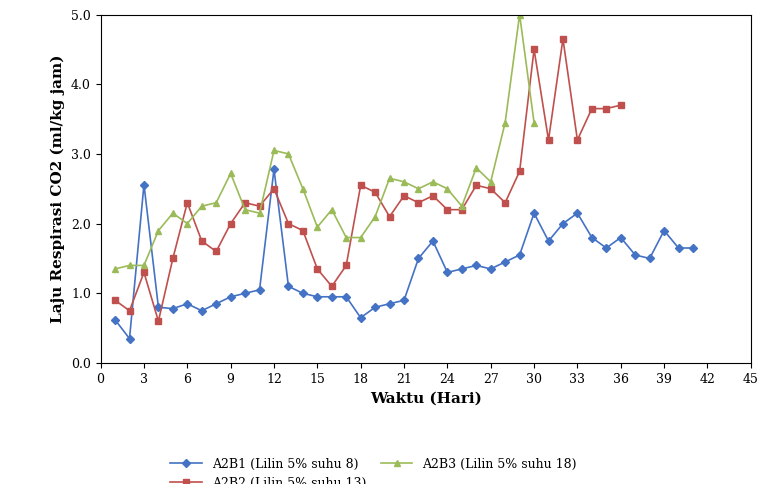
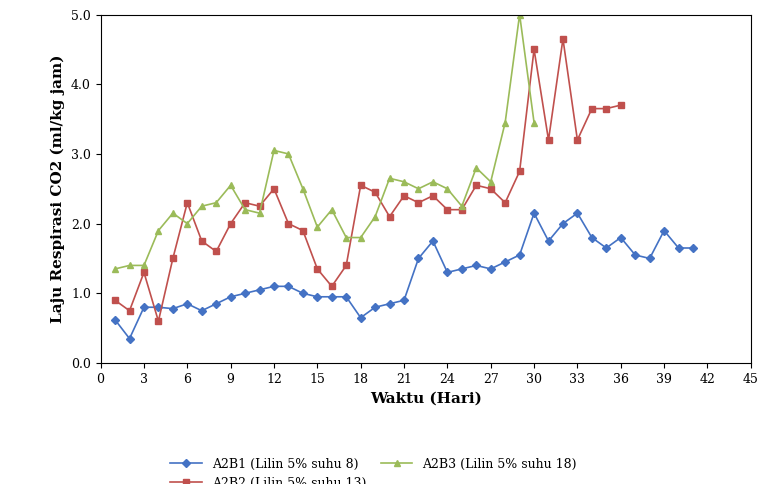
A2B1 (Lilin 5% suhu 8)/3: 2.56 -> 0.80
A2B3 (Lilin 5% suhu 18)/9: 2.72 -> 2.55
A2B1 (Lilin 5% suhu 8)/12: 2.78 -> 1.10
